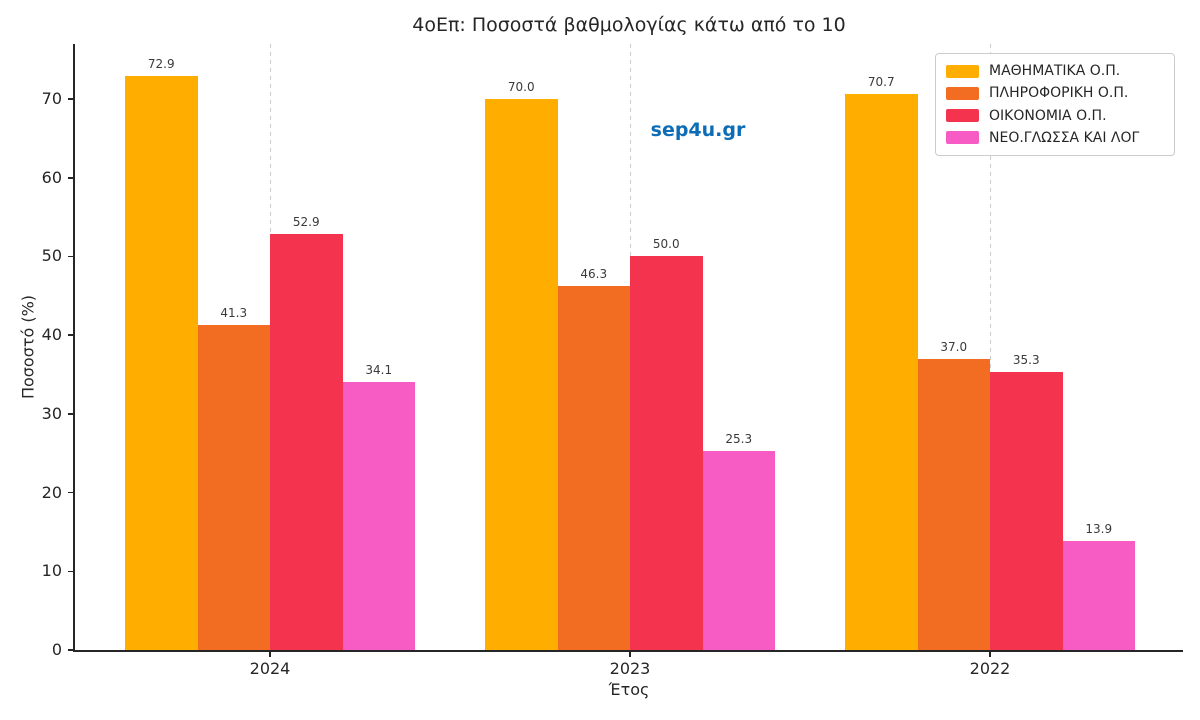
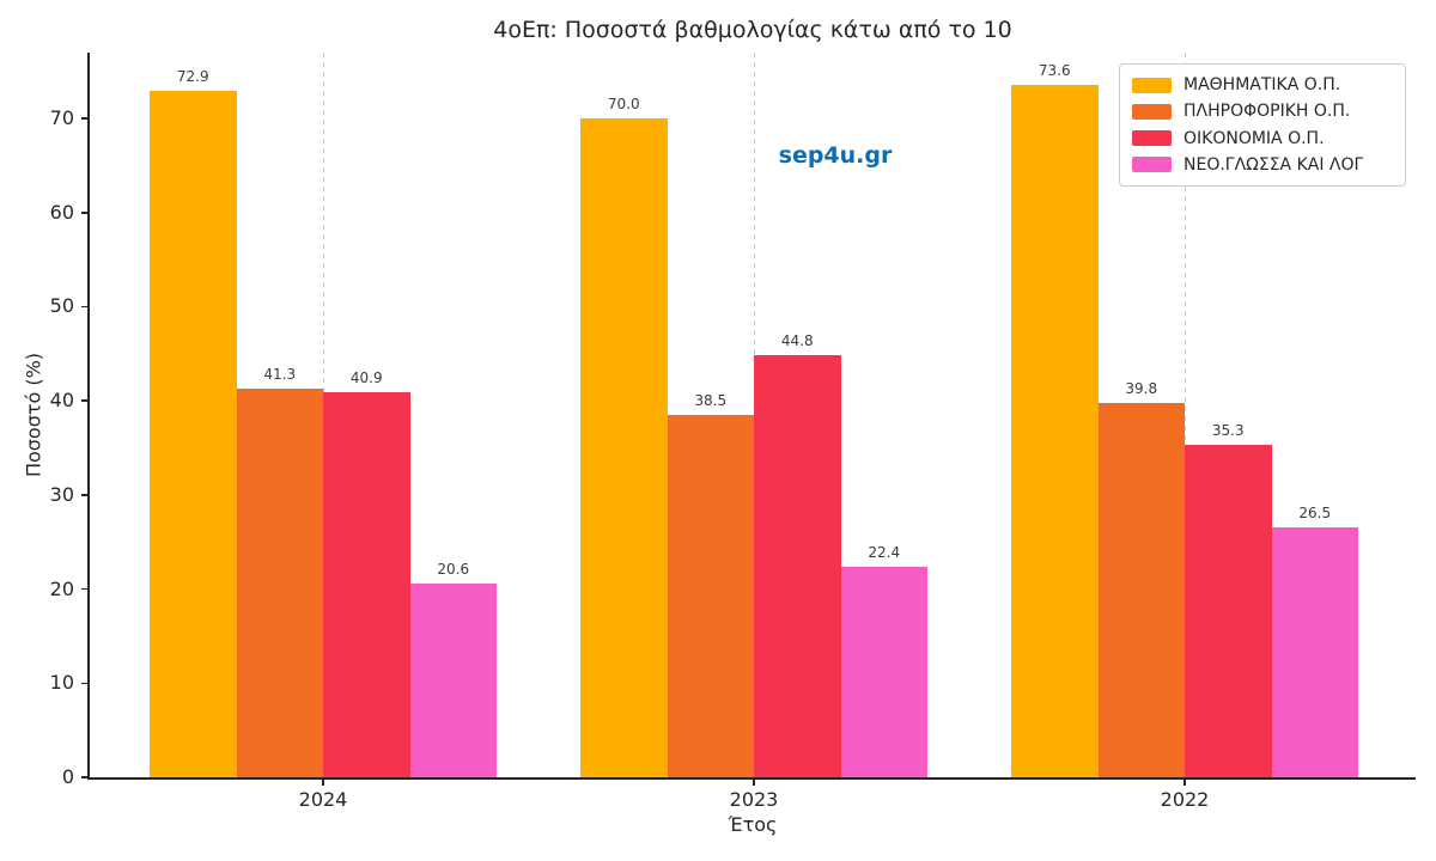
ΟΙΚΟΝΟΜΙΑ Ο.Π./2024: 52.9 -> 40.9
ΝΕΟ.ΓΛΩΣΣΑ ΚΑΙ ΛΟΓ/2024: 34.1 -> 20.6
ΠΛΗΡΟΦΟΡΙΚΗ Ο.Π./2023: 46.3 -> 38.5
ΟΙΚΟΝΟΜΙΑ Ο.Π./2023: 50.0 -> 44.8
ΝΕΟ.ΓΛΩΣΣΑ ΚΑΙ ΛΟΓ/2023: 25.3 -> 22.4
ΜΑΘΗΜΑΤΙΚΑ Ο.Π./2022: 70.7 -> 73.6
ΠΛΗΡΟΦΟΡΙΚΗ Ο.Π./2022: 37.0 -> 39.8
ΝΕΟ.ΓΛΩΣΣΑ ΚΑΙ ΛΟΓ/2022: 13.9 -> 26.5
